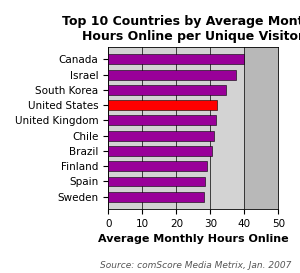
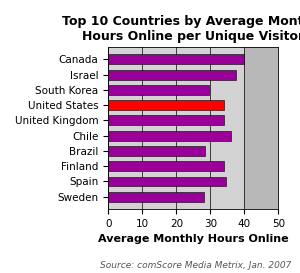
South Korea: 34.5 -> 29.5
United States: 32.0 -> 34.0
United Kingdom: 31.5 -> 34.0
Chile: 31.0 -> 36.0
Brazil: 30.5 -> 28.5
Finland: 29.0 -> 34.0
Spain: 28.5 -> 34.5
